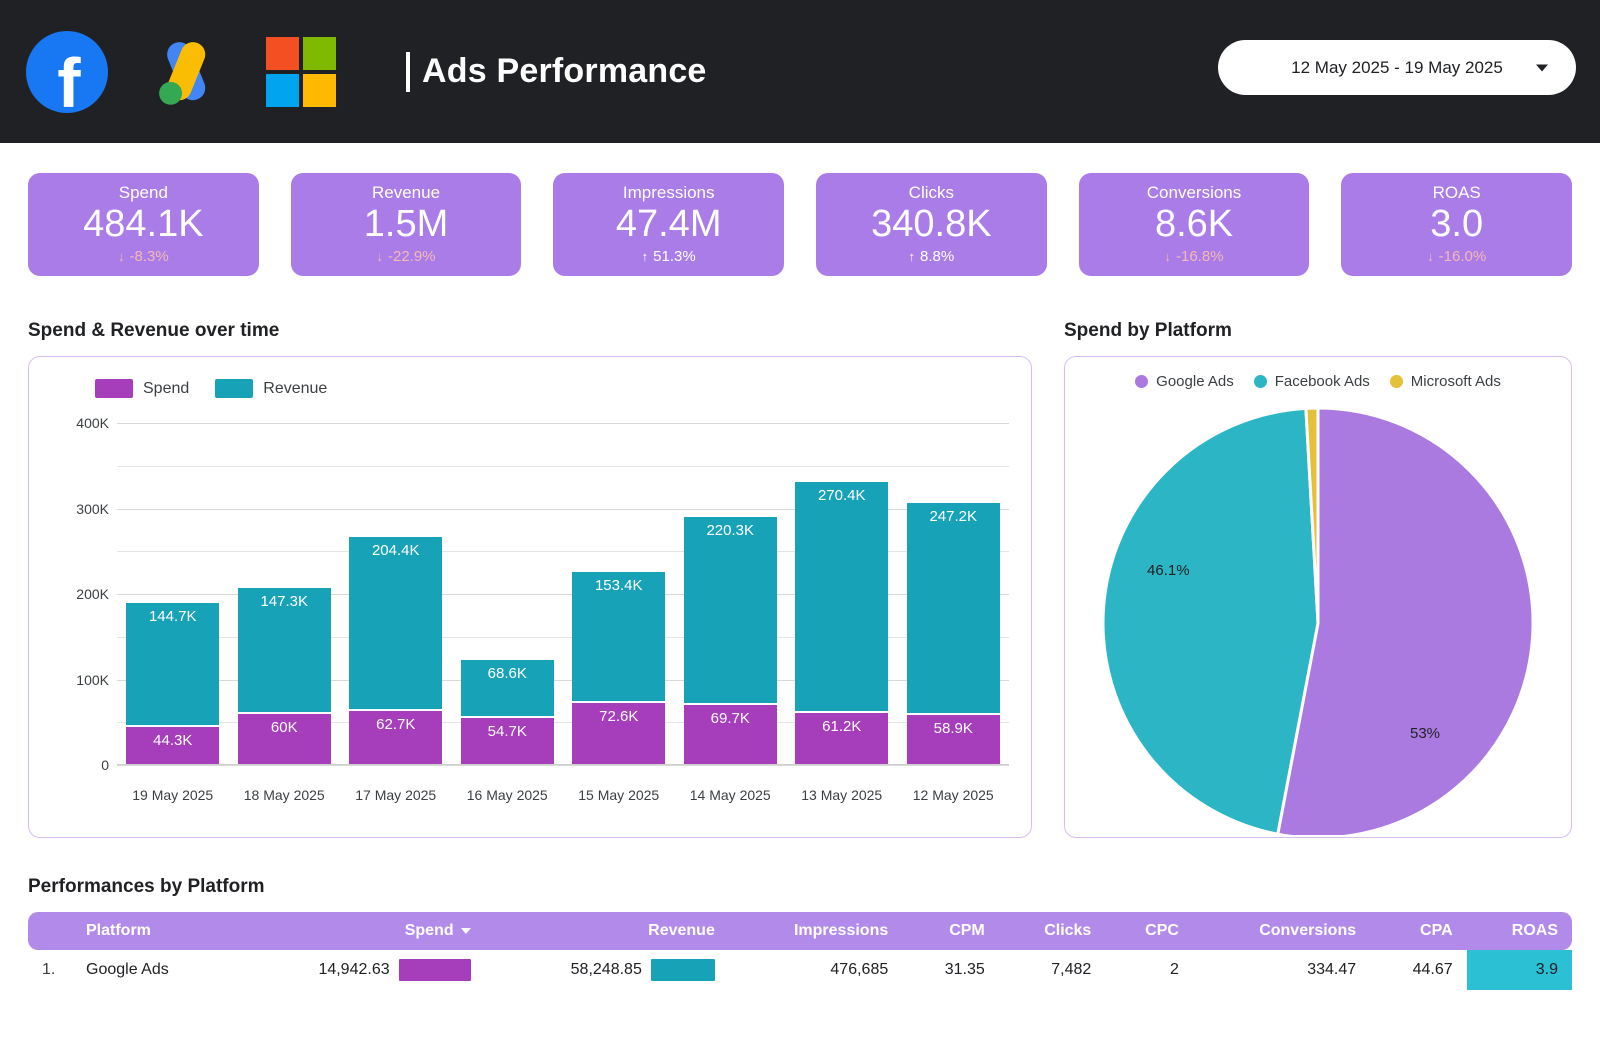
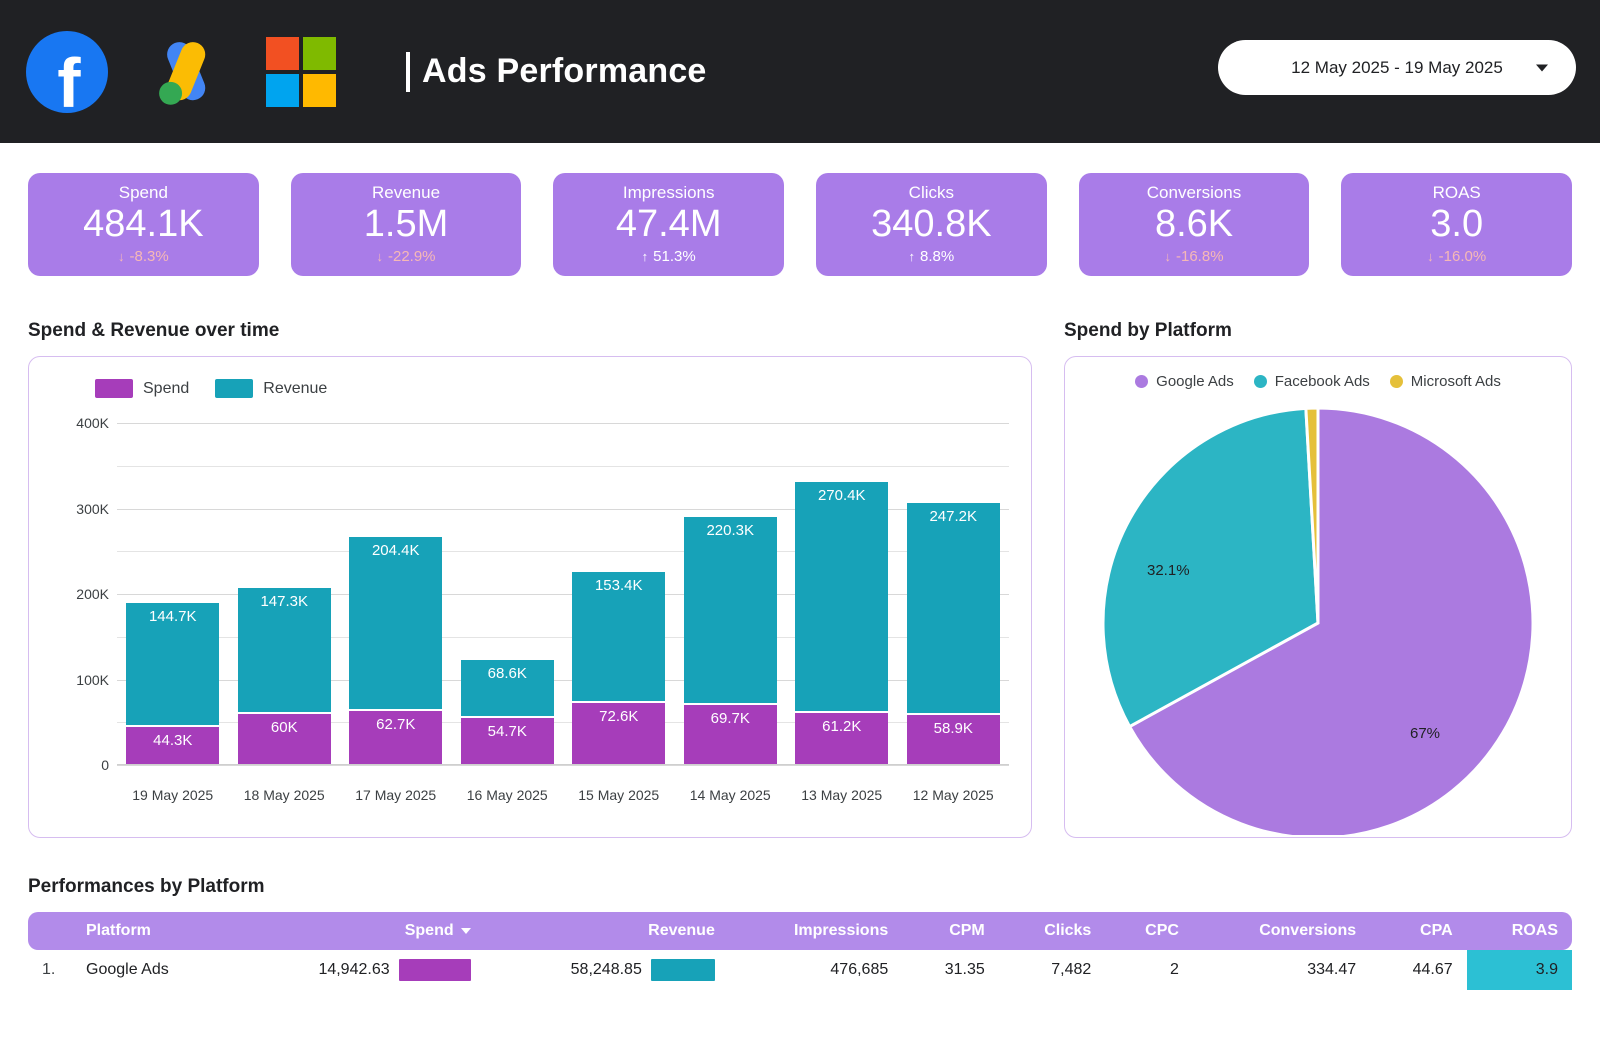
Spend by Platform/Google Ads: 53% -> 67%
Spend by Platform/Facebook Ads: 46.1% -> 32.1%
